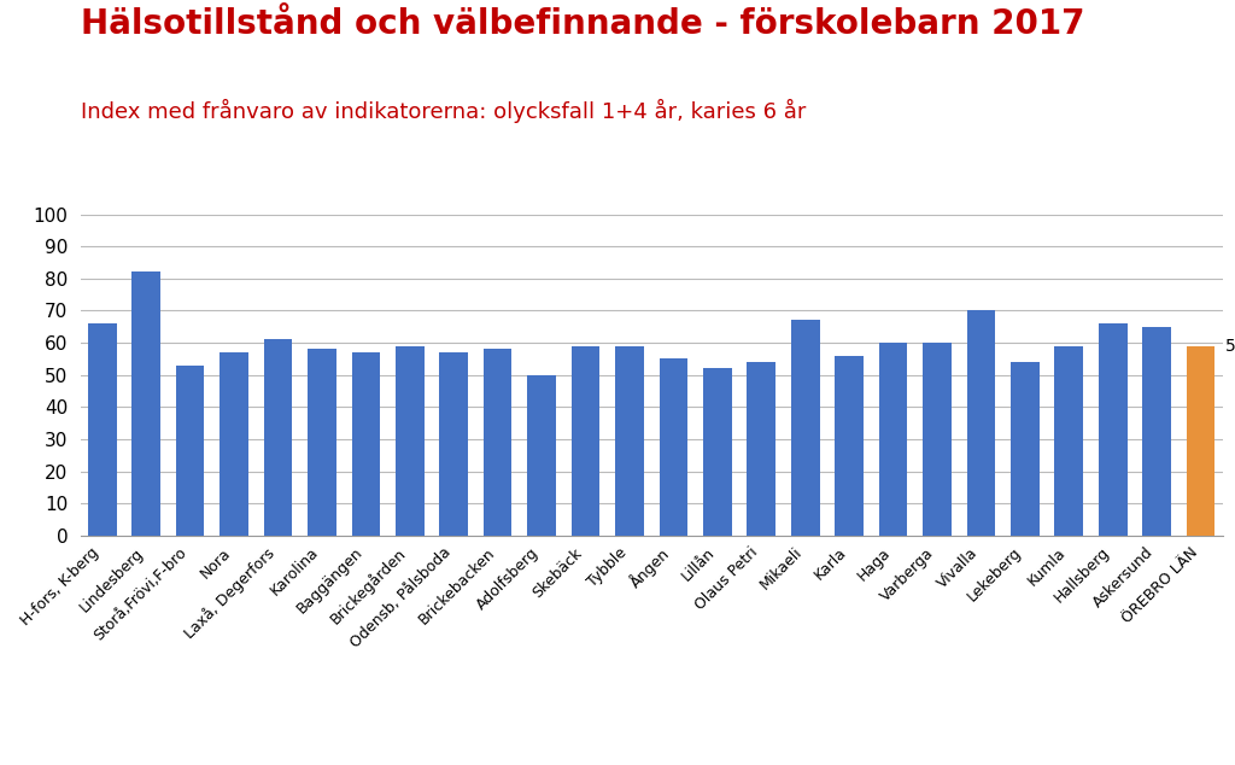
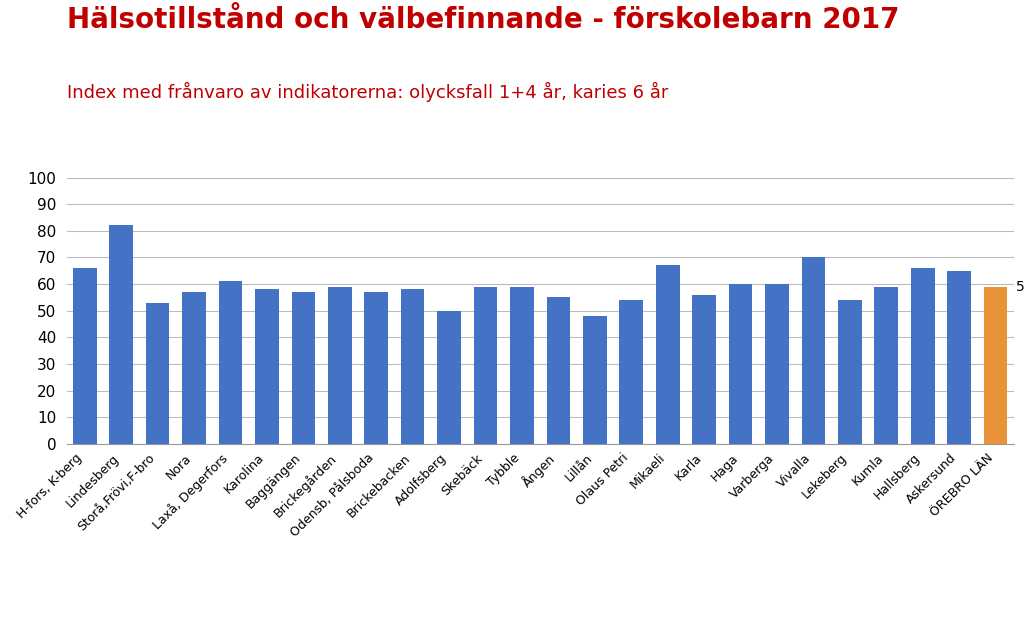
Lillån: 52 -> 48
